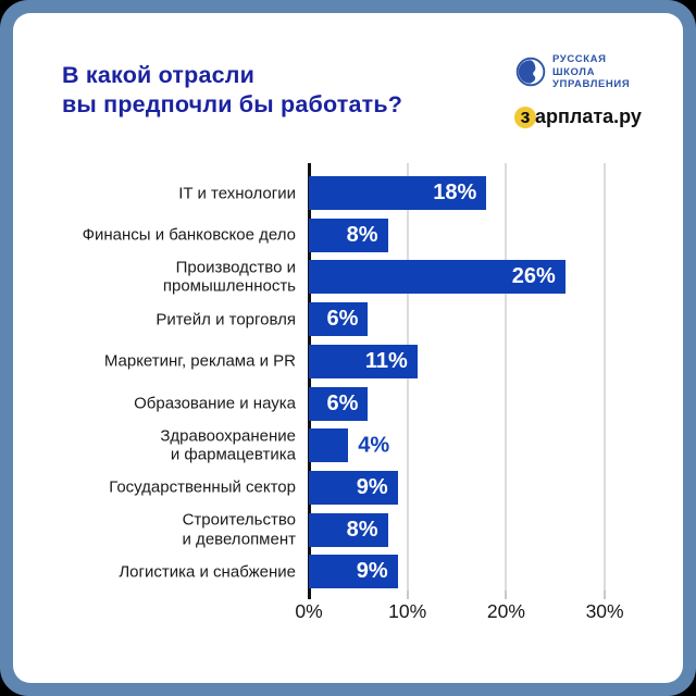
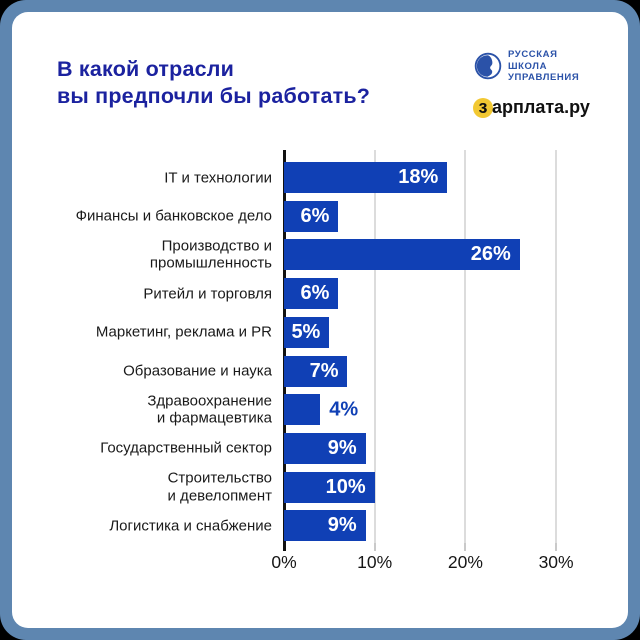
Финансы и банковское дело: 8% -> 6%
Маркетинг, реклама и PR: 11% -> 5%
Образование и наука: 6% -> 7%
Строительство и девелопмент: 8% -> 10%
